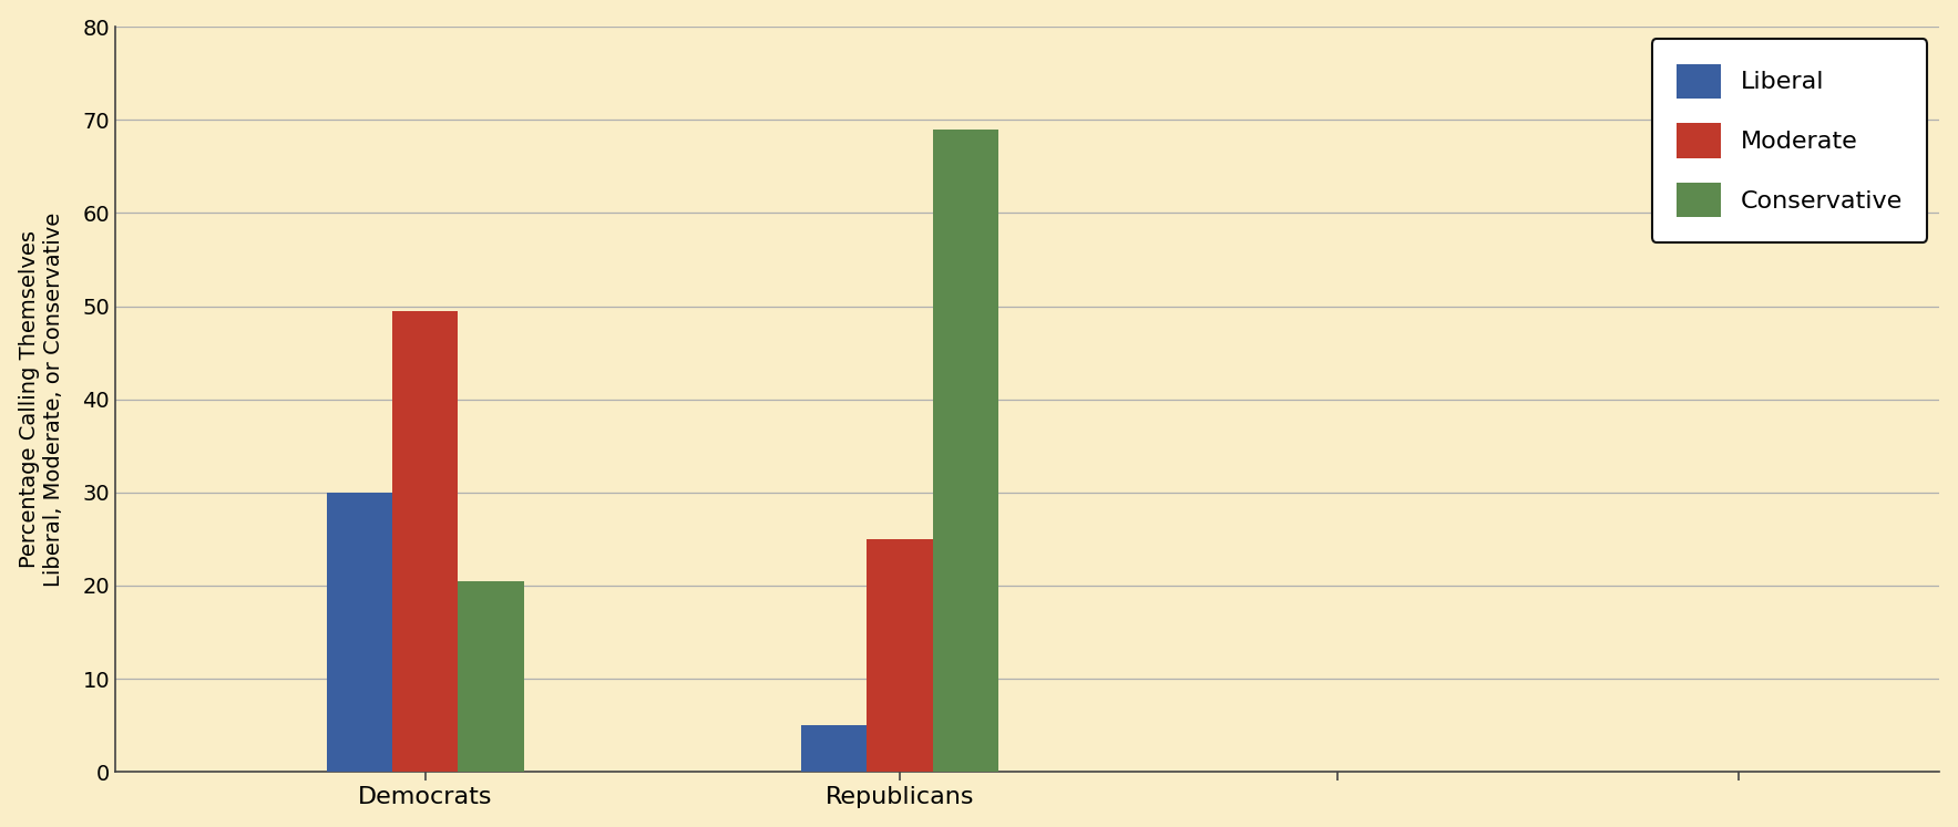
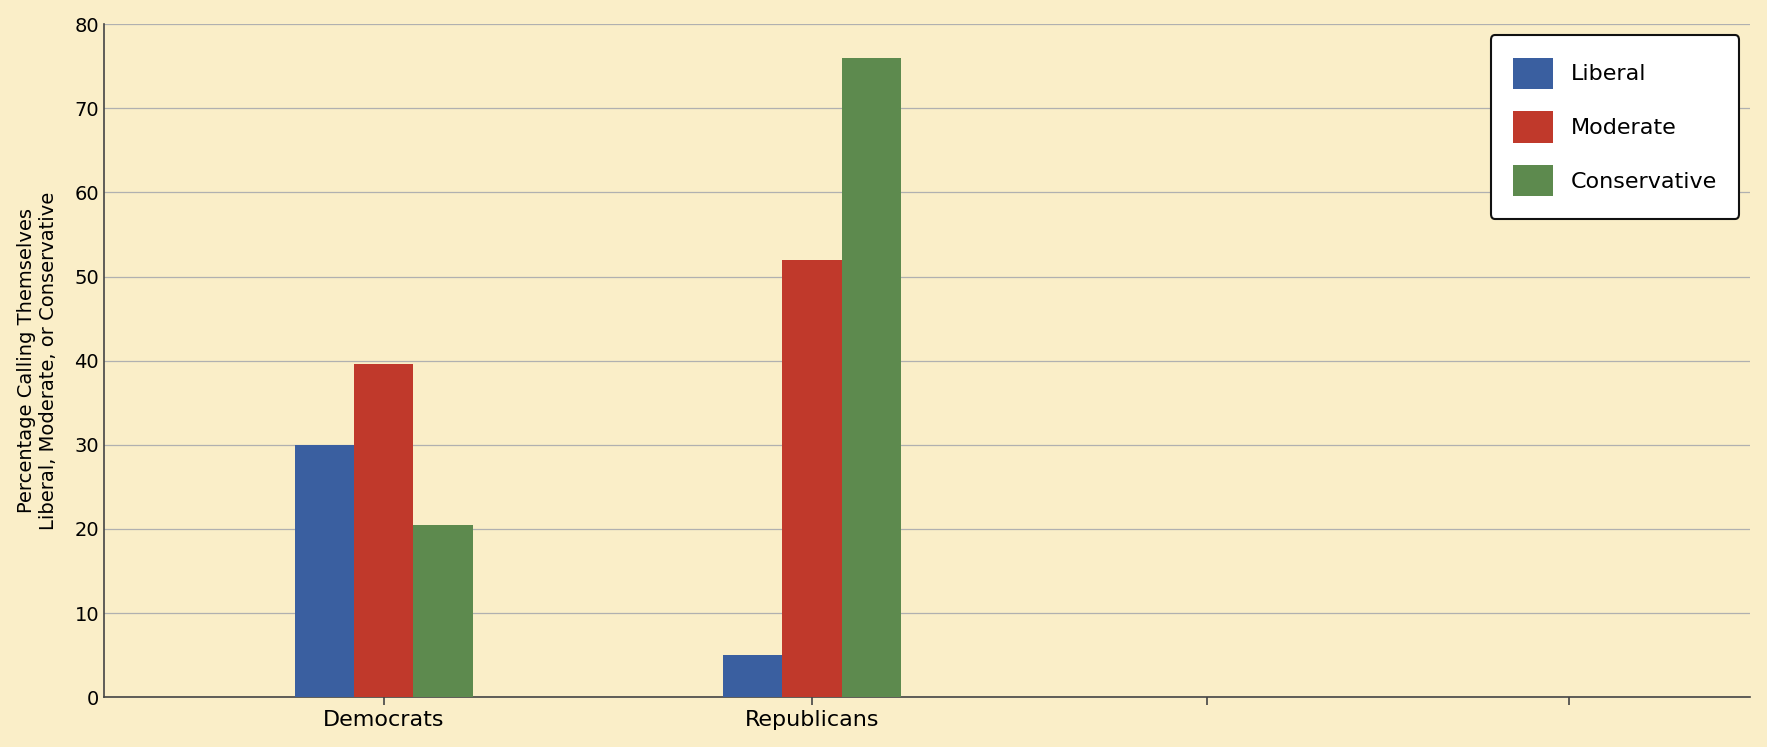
Moderate/Democrats: 49.5 -> 39.6
Moderate/Republicans: 25.0 -> 52.0
Conservative/Republicans: 69.0 -> 76.0
